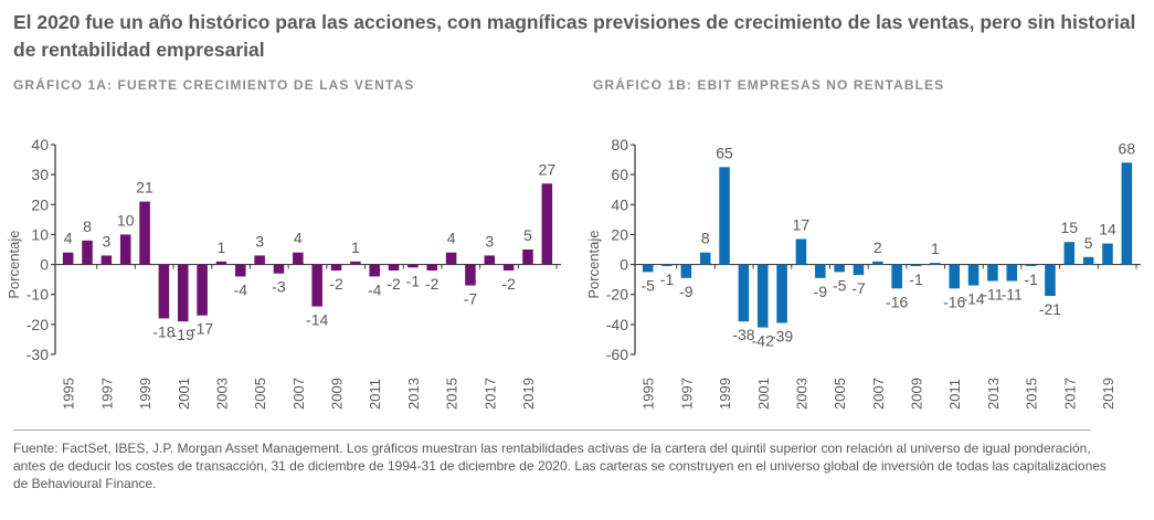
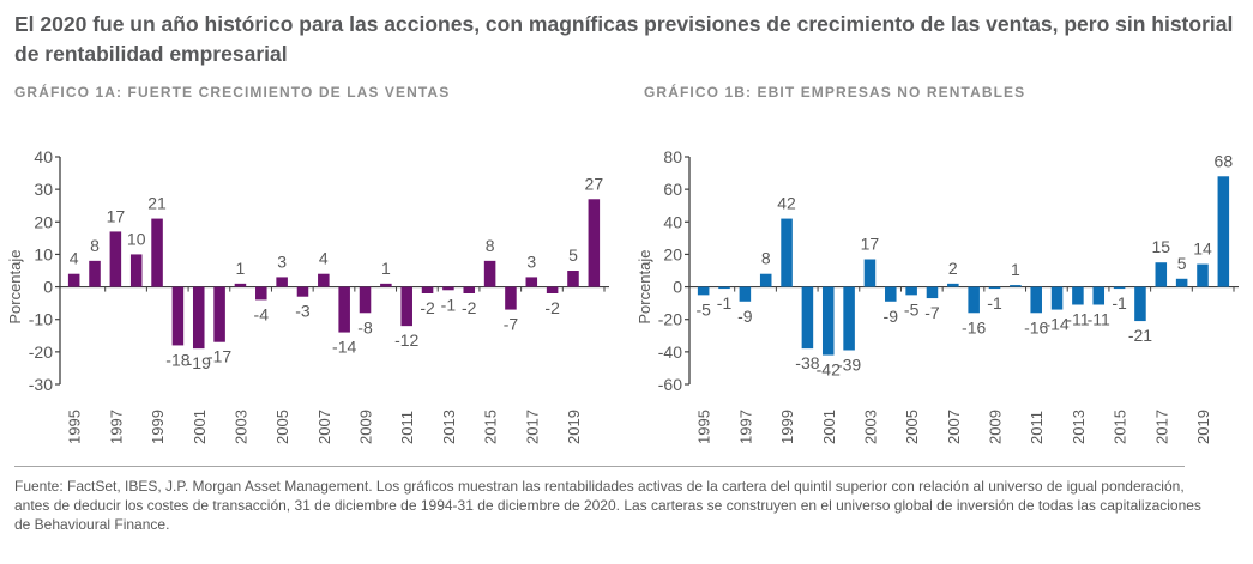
GRÁFICO 1A: FUERTE CRECIMIENTO DE LAS VENTAS/1997: 3 -> 17
GRÁFICO 1A: FUERTE CRECIMIENTO DE LAS VENTAS/2009: -2 -> -8
GRÁFICO 1A: FUERTE CRECIMIENTO DE LAS VENTAS/2011: -4 -> -12
GRÁFICO 1A: FUERTE CRECIMIENTO DE LAS VENTAS/2015: 4 -> 8
GRÁFICO 1B: EBIT EMPRESAS NO RENTABLES/1999: 65 -> 42
